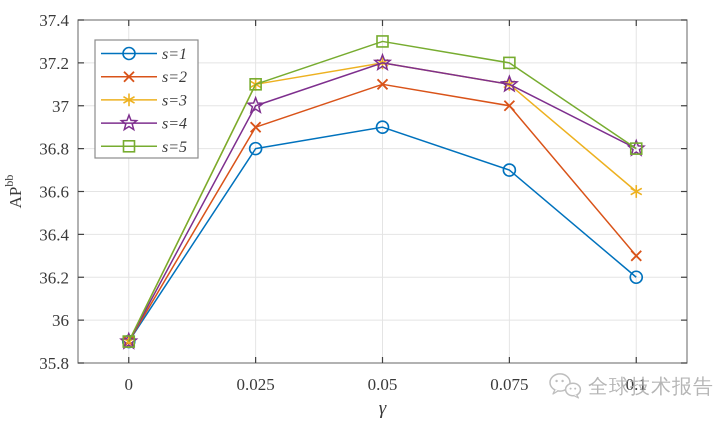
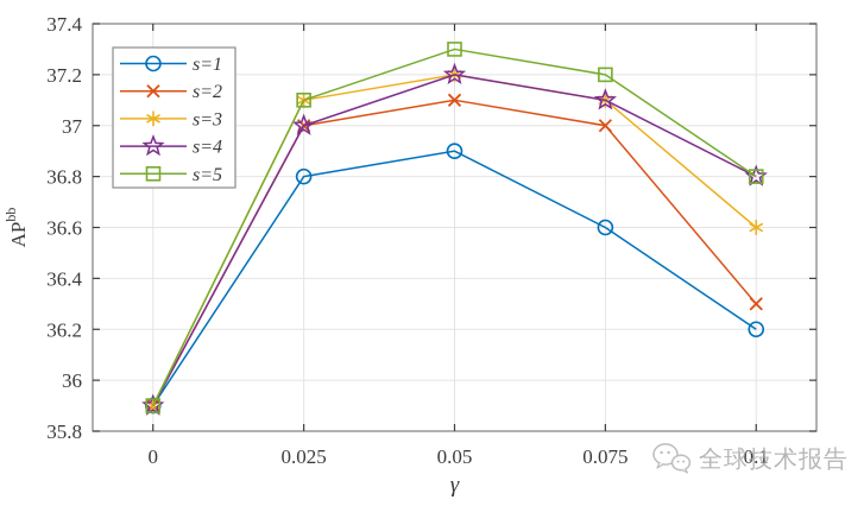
s=2/0.025: 36.9 -> 37.0
s=1/0.075: 36.7 -> 36.6
